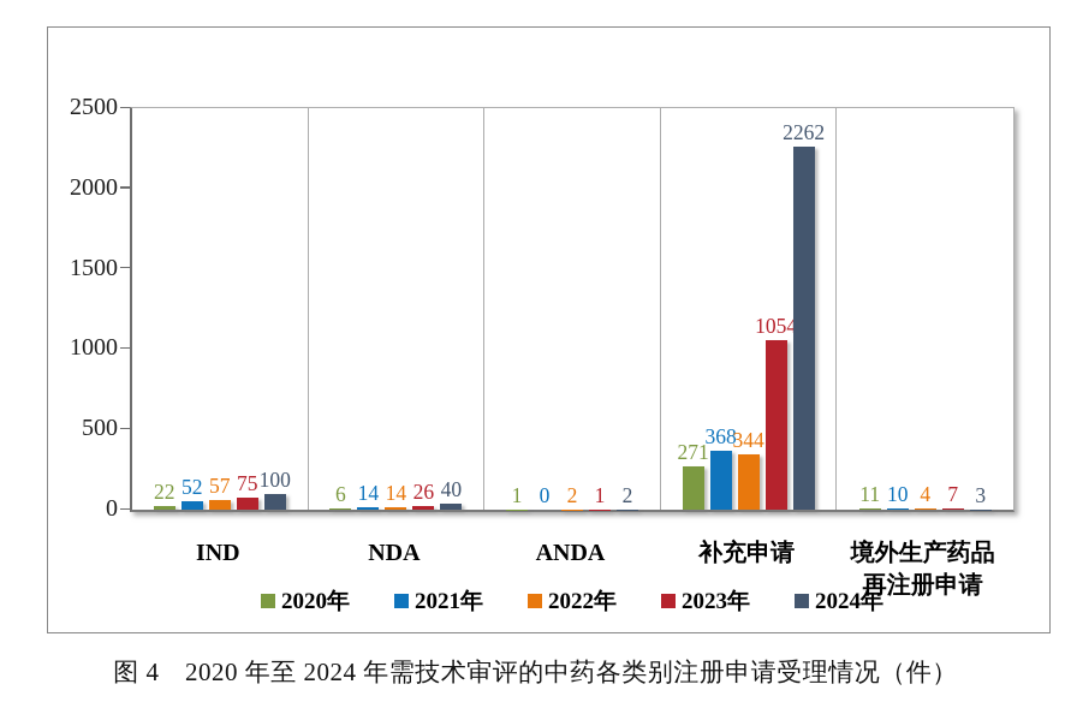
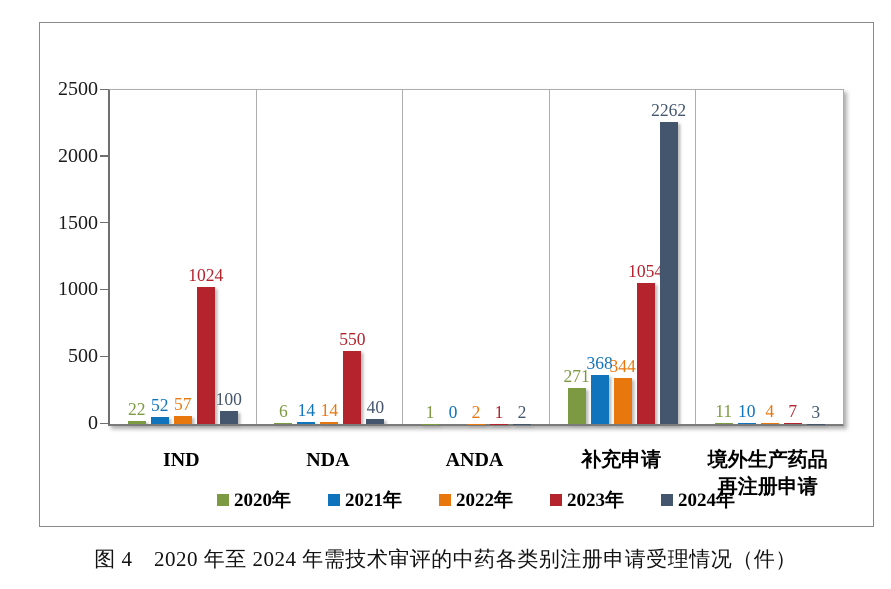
2023年/IND: 75 -> 1024
2023年/NDA: 26 -> 550
